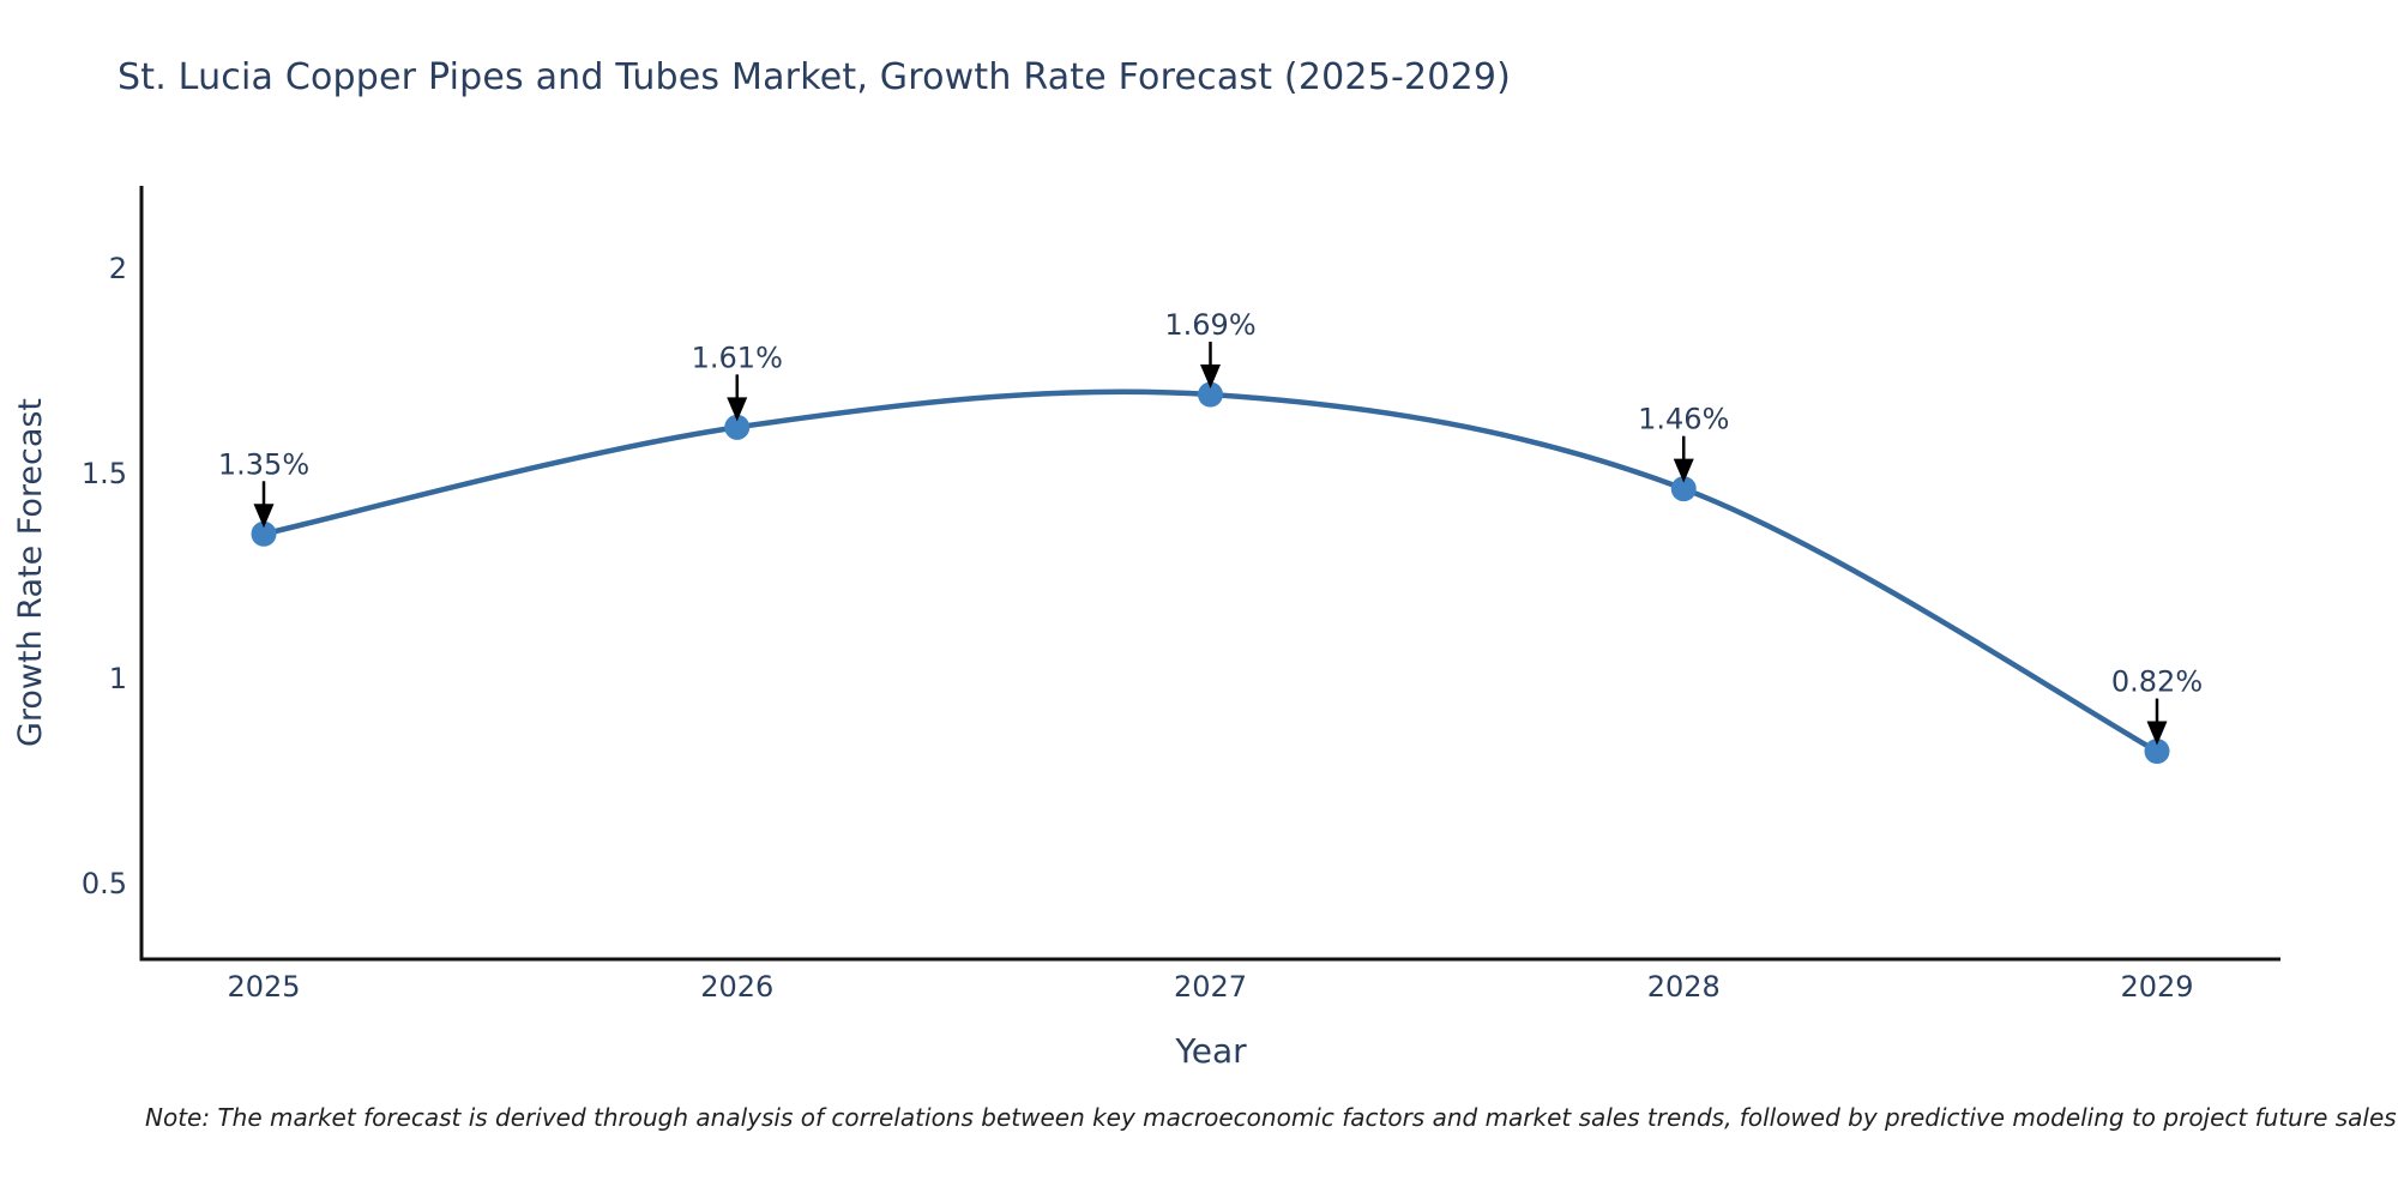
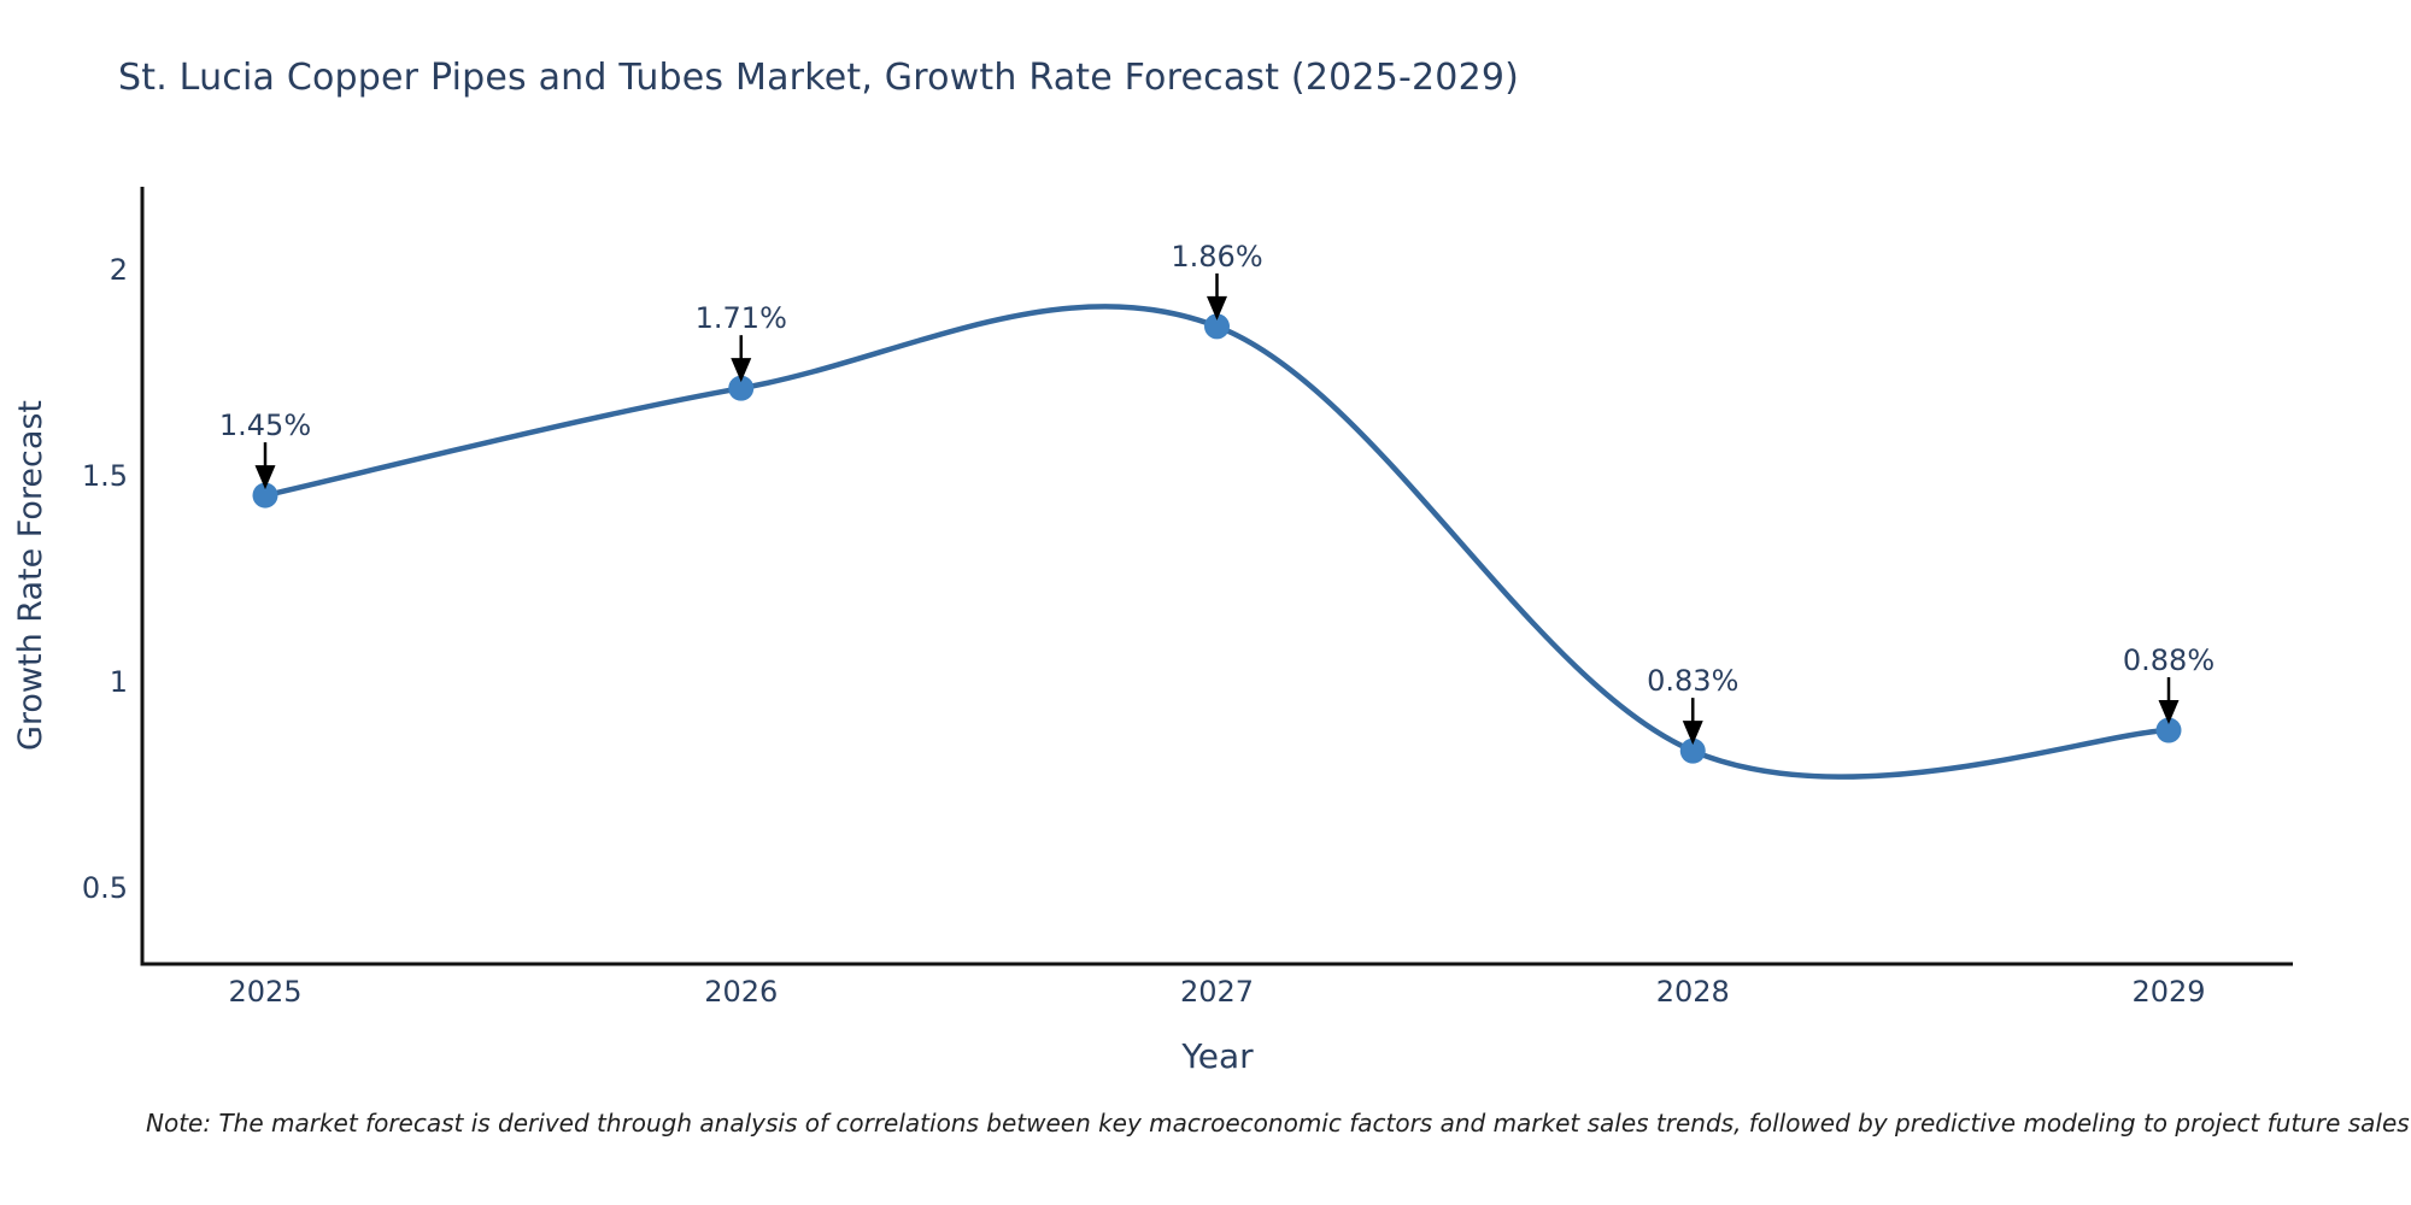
2025: 1.35% -> 1.45%
2026: 1.61% -> 1.71%
2027: 1.69% -> 1.86%
2028: 1.46% -> 0.83%
2029: 0.82% -> 0.88%
